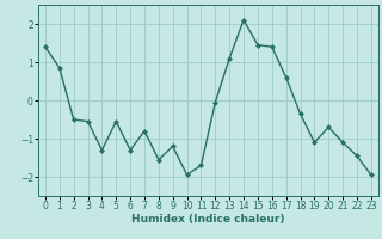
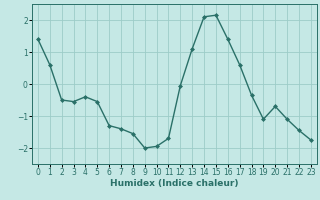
1: 0.85 -> 0.60
4: -1.30 -> -0.40
7: -0.80 -> -1.40
9: -1.20 -> -2.00
15: 1.45 -> 2.15
23: -1.95 -> -1.75
